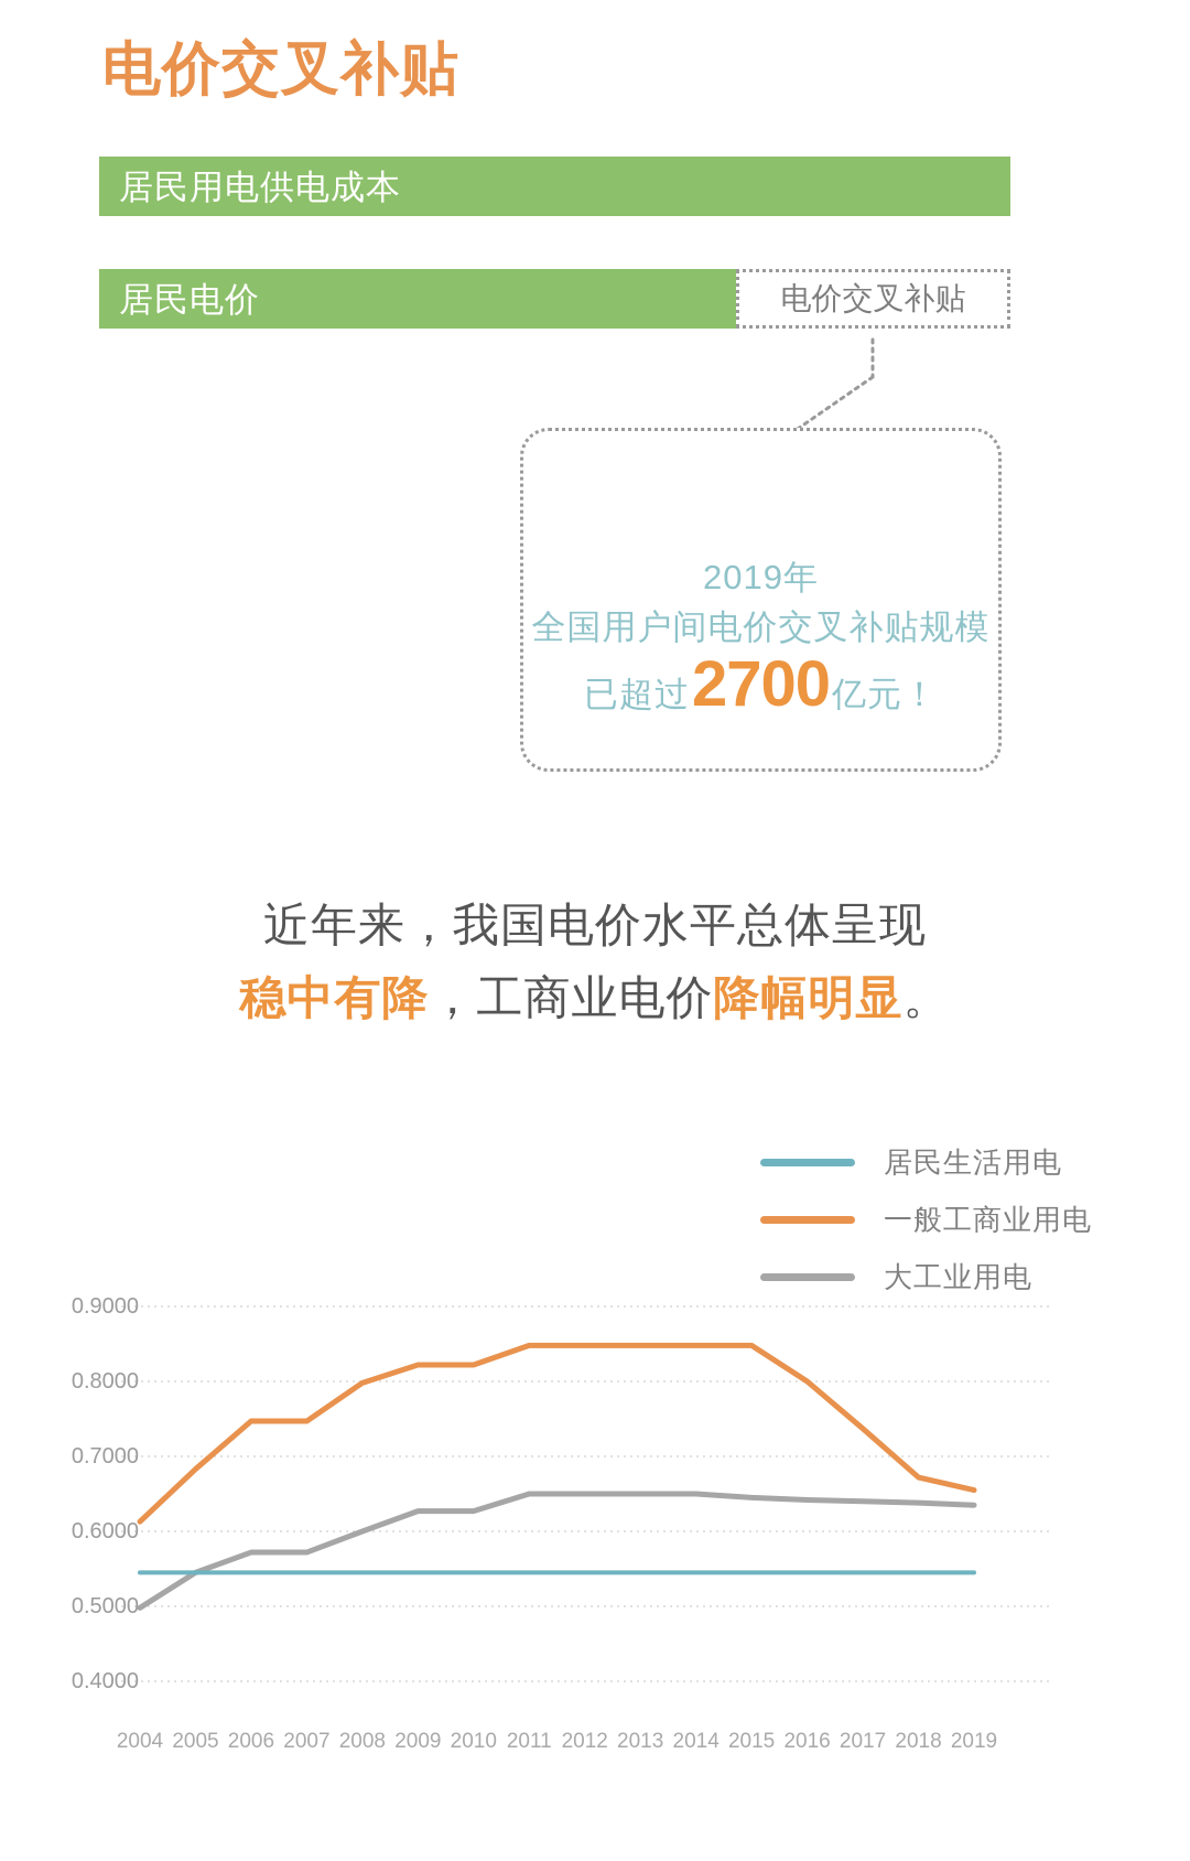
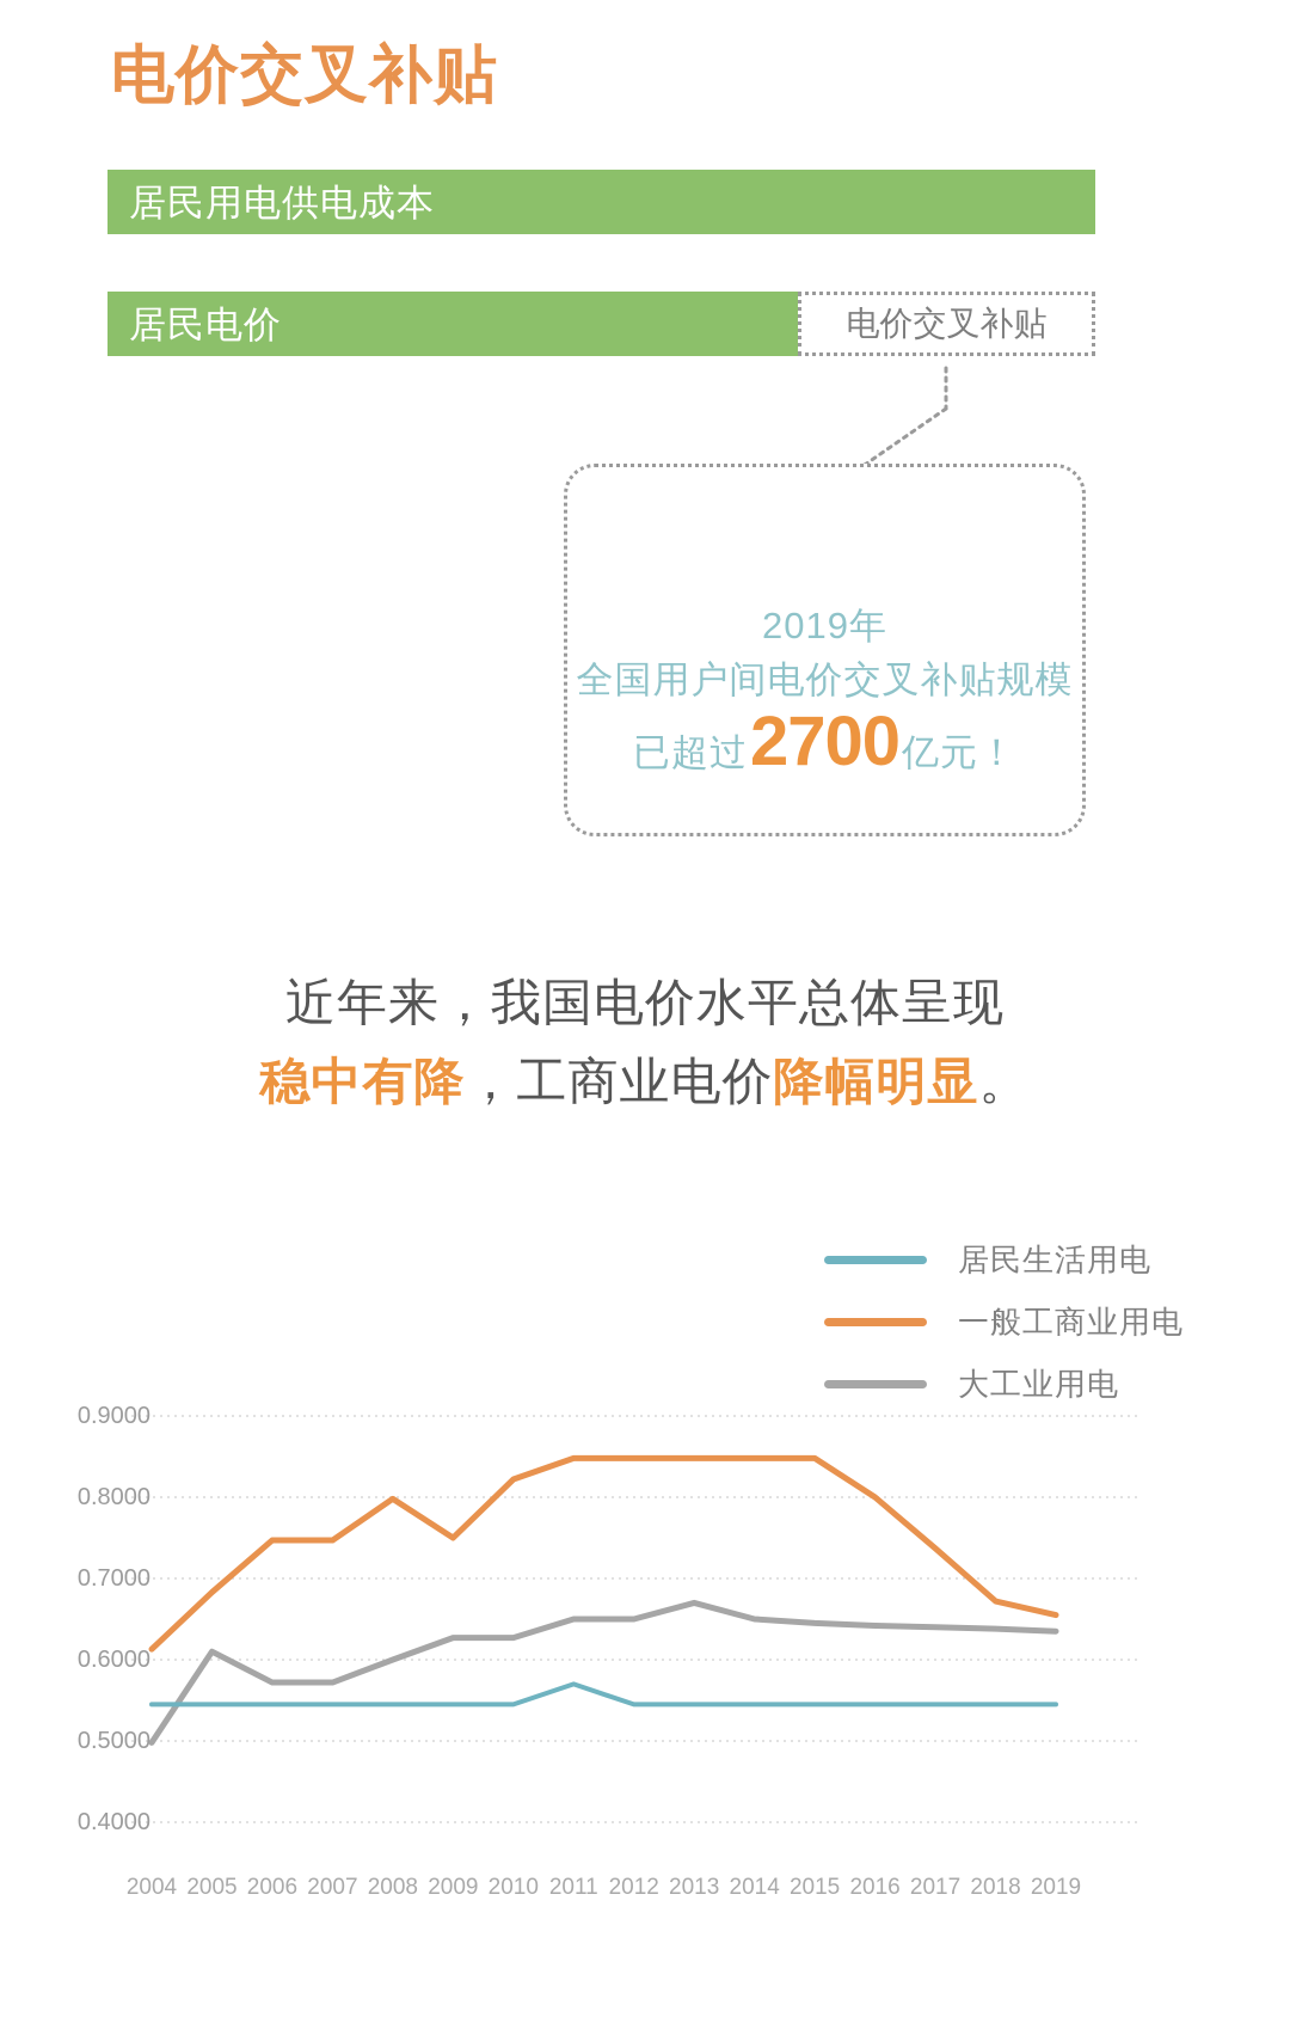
大工业用电/2005: 0.55 -> 0.61
一般工商业用电/2009: 0.82 -> 0.75
居民生活用电/2011: 0.55 -> 0.57
大工业用电/2013: 0.65 -> 0.67
